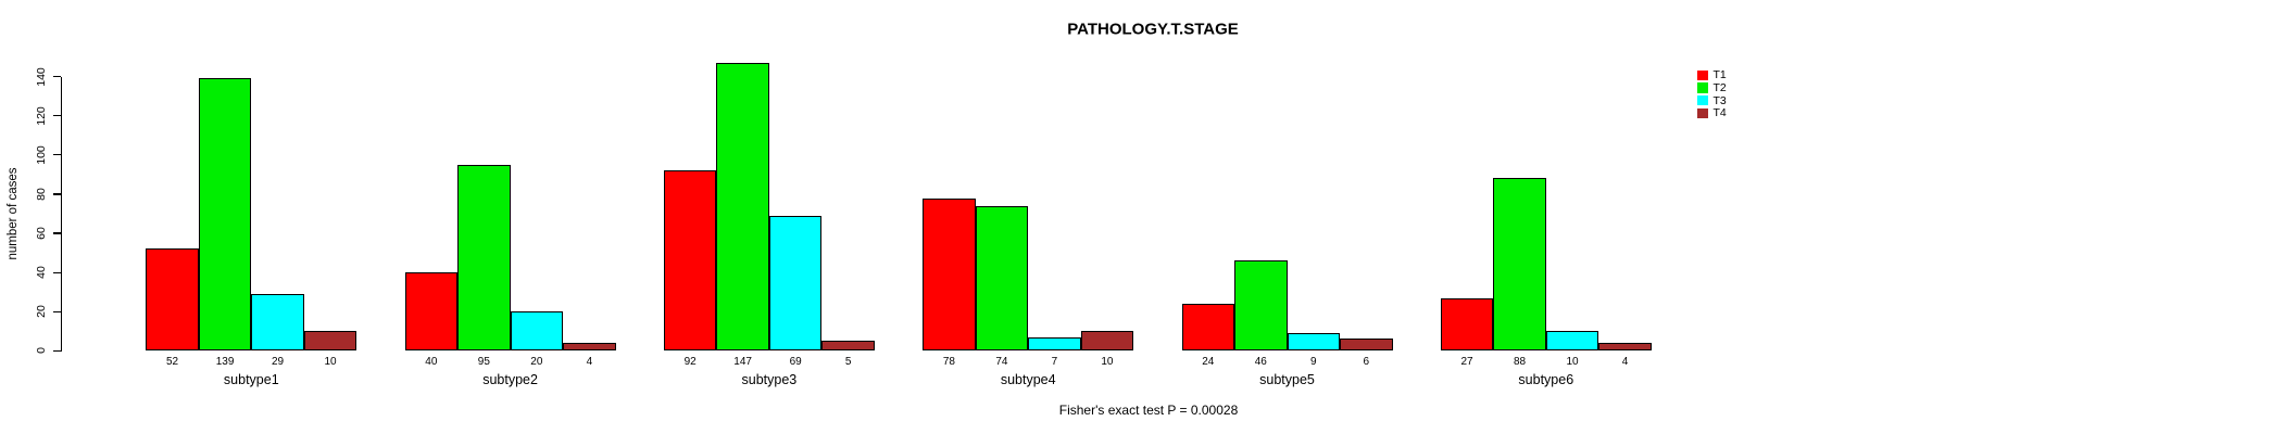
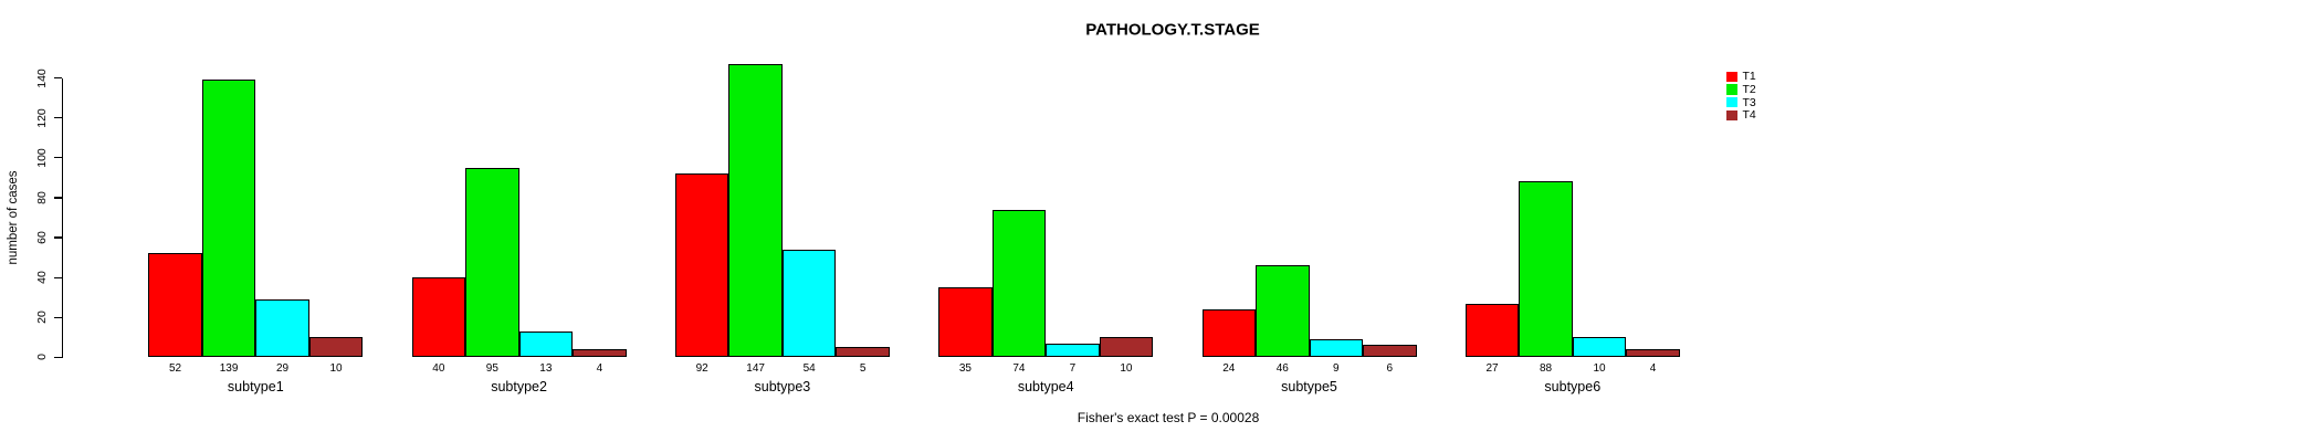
T3/subtype2: 20 -> 13
T3/subtype3: 69 -> 54
T1/subtype4: 78 -> 35
